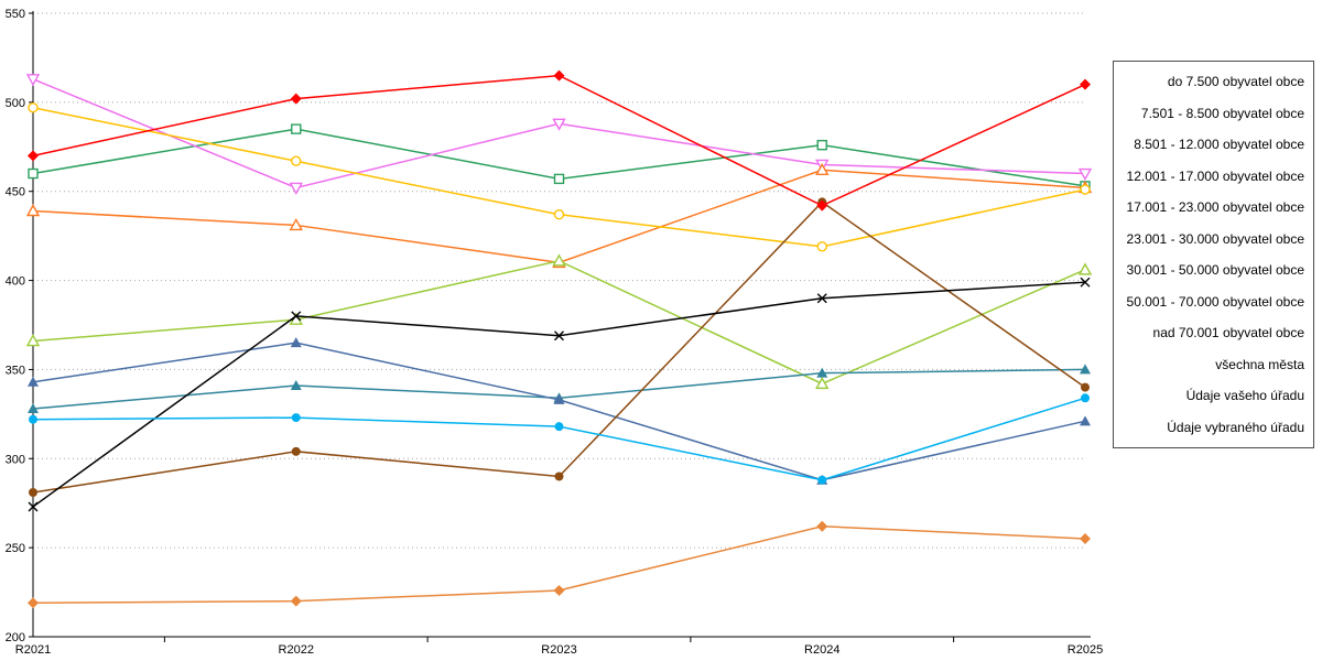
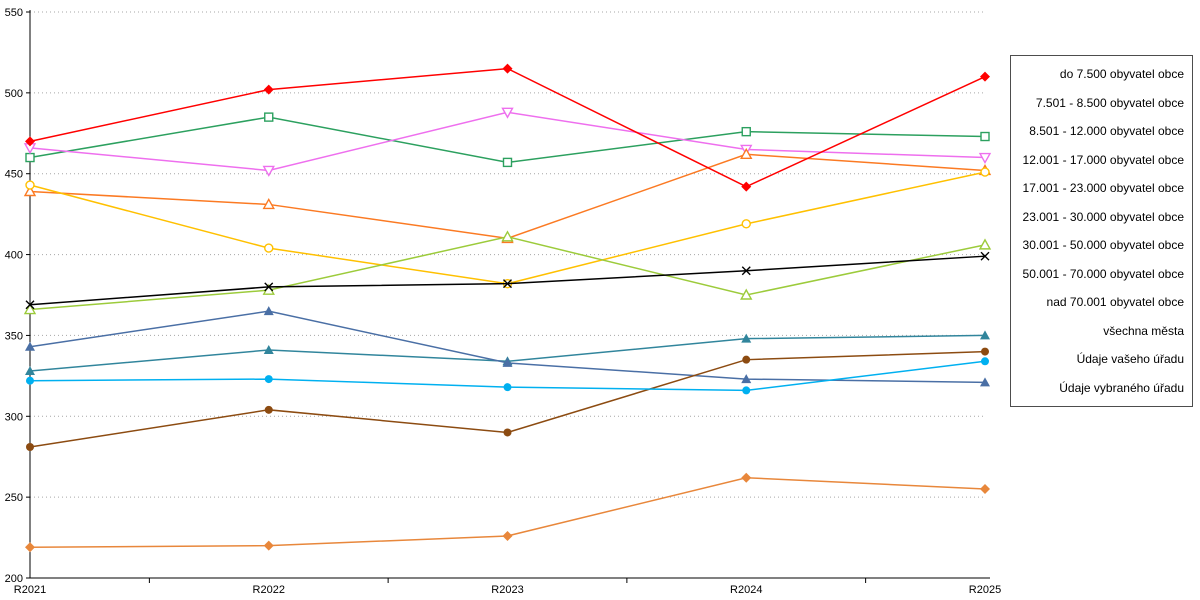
8.501 - 12.000 obyvatel obce/R2021: 513 -> 466
17.001 - 23.000 obyvatel obce/R2021: 497 -> 443
všechna města/R2021: 273 -> 369
17.001 - 23.000 obyvatel obce/R2022: 467 -> 404
17.001 - 23.000 obyvatel obce/R2023: 437 -> 382
všechna města/R2023: 369 -> 382
23.001 - 30.000 obyvatel obce/R2024: 342 -> 375
50.001 - 70.000 obyvatel obce/R2024: 288 -> 323
nad 70.001 obyvatel obce/R2024: 444 -> 335
Údaje vašeho úřadu/R2024: 288 -> 316
7.501 - 8.500 obyvatel obce/R2025: 453 -> 473
